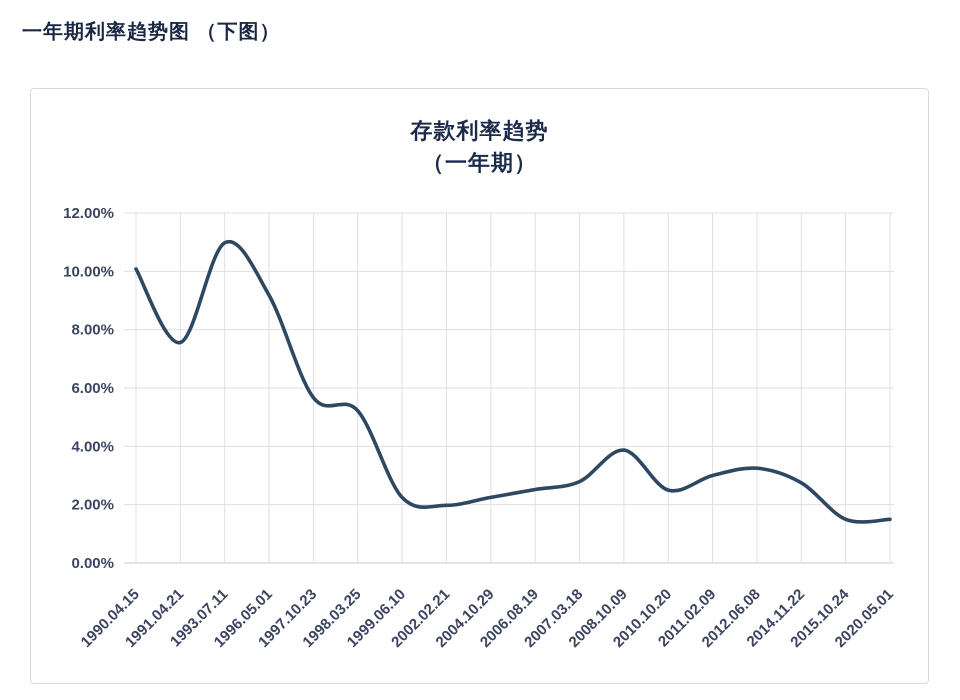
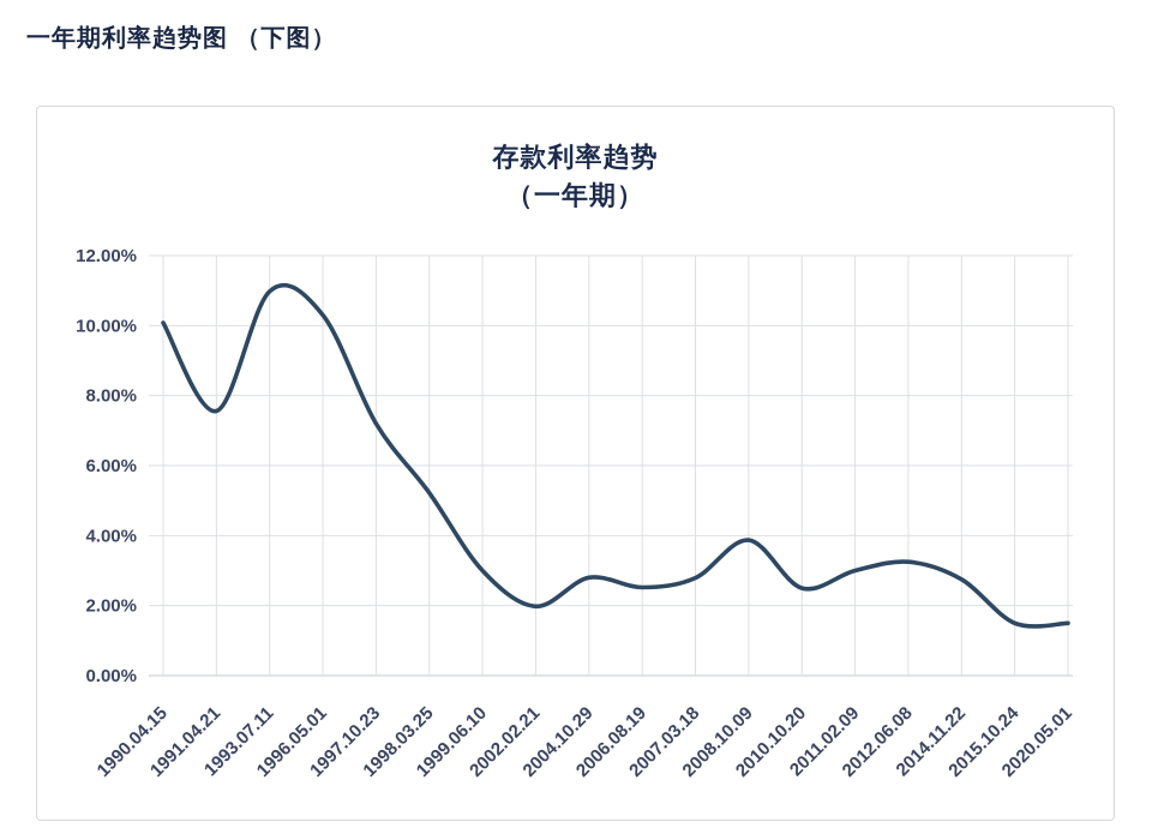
1996.05.01: 9.2% -> 10.3%
1997.10.23: 5.7% -> 7.2%
1999.06.10: 2.2% -> 3.0%
2004.10.29: 2.2% -> 2.8%
